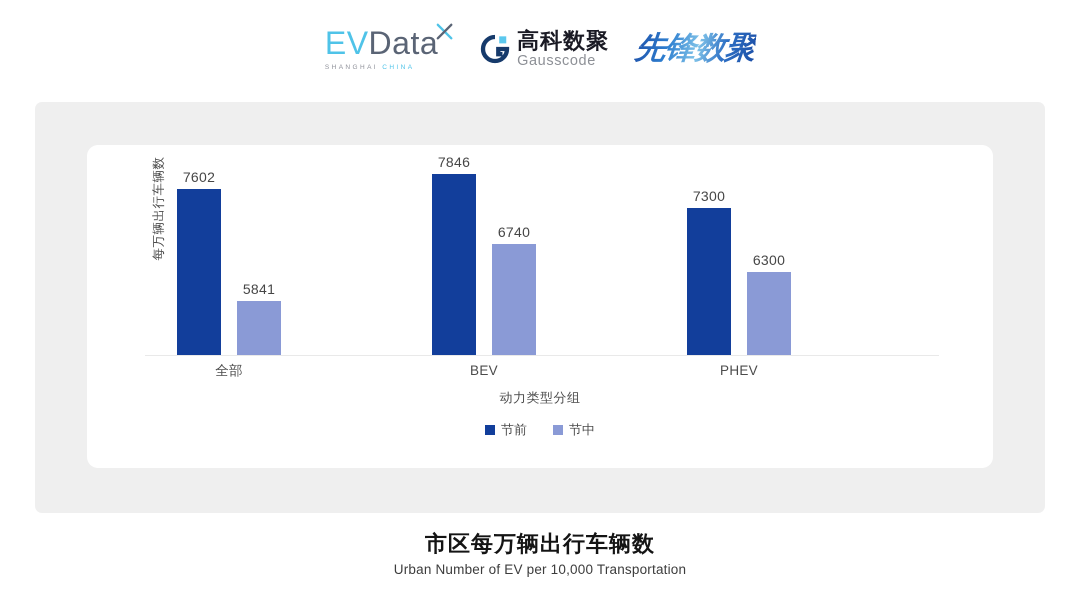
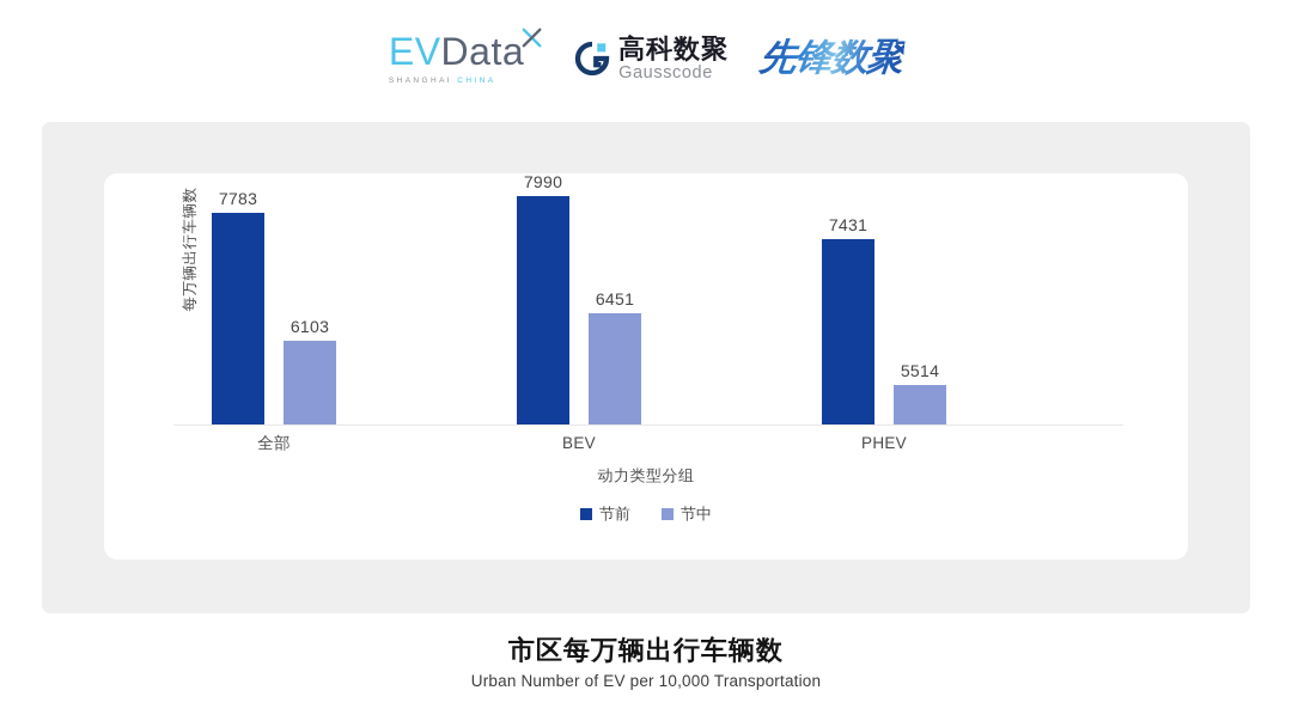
节前/全部: 7602 -> 7783
节中/全部: 5841 -> 6103
节前/BEV: 7846 -> 7990
节中/BEV: 6740 -> 6451
节前/PHEV: 7300 -> 7431
节中/PHEV: 6300 -> 5514
